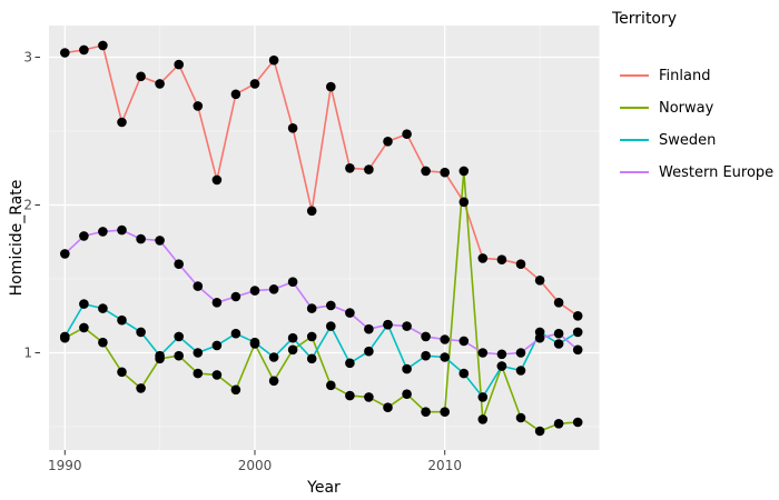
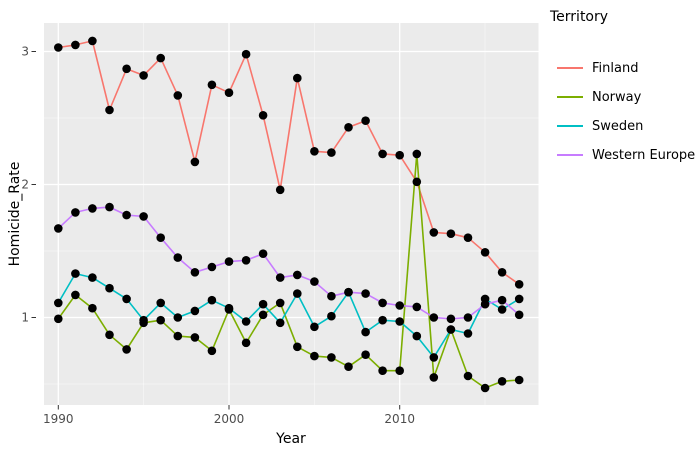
Norway/1990: 1.10 -> 0.99
Finland/2000: 2.82 -> 2.69
